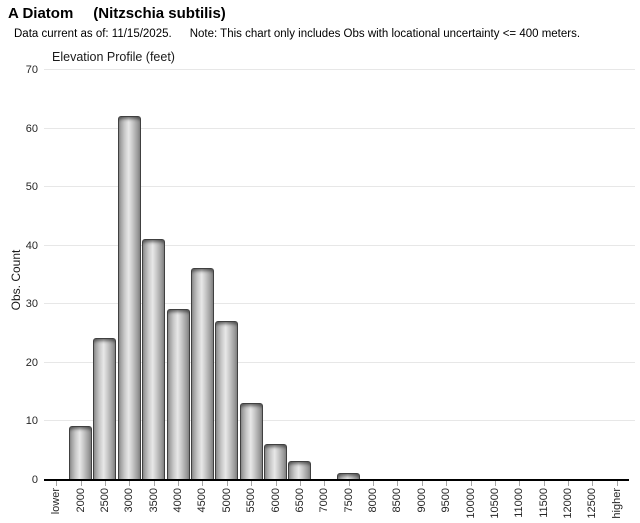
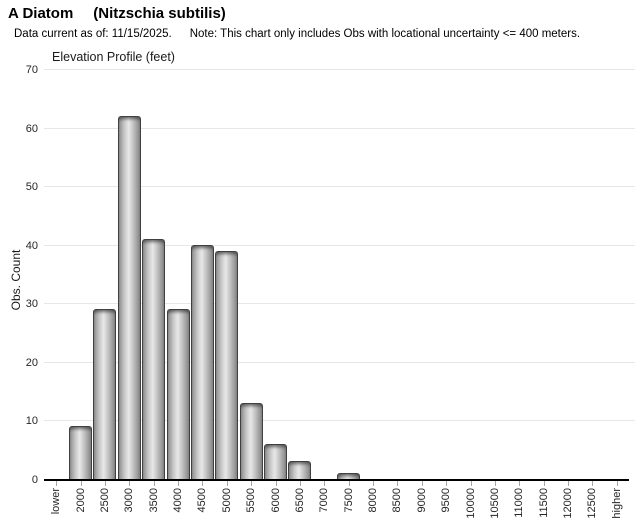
2500: 24 -> 29
4500: 36 -> 40
5000: 27 -> 39
